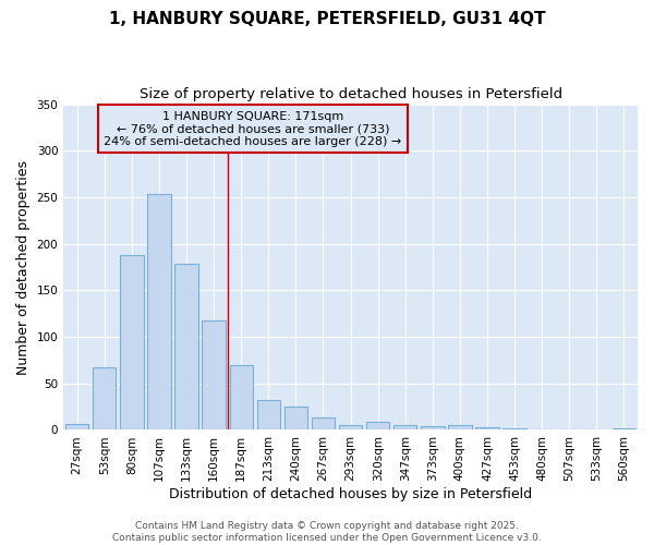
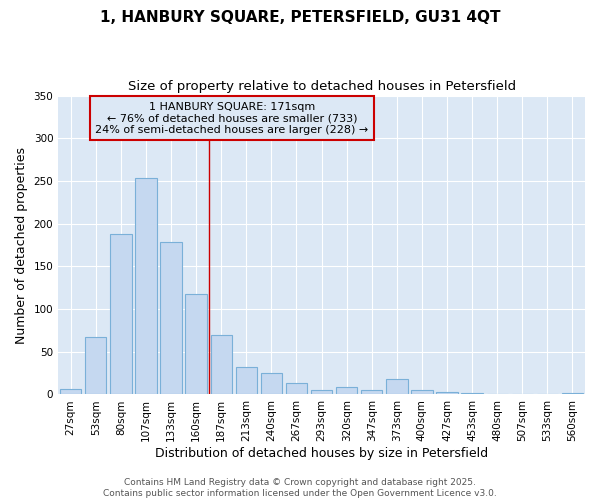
373sqm: 4 -> 18
